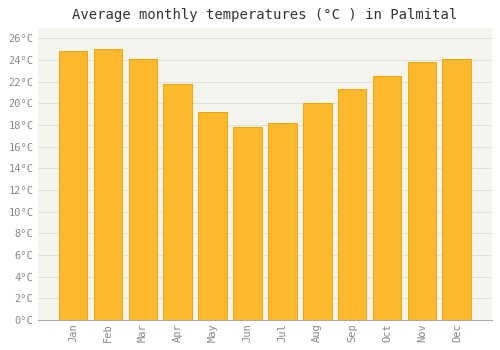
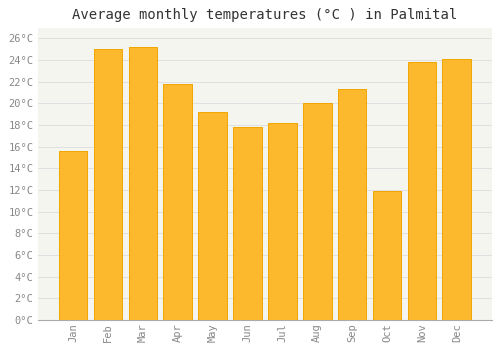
Jan: 24.8°C -> 15.6°C
Mar: 24.1°C -> 25.2°C
Oct: 22.5°C -> 11.9°C
